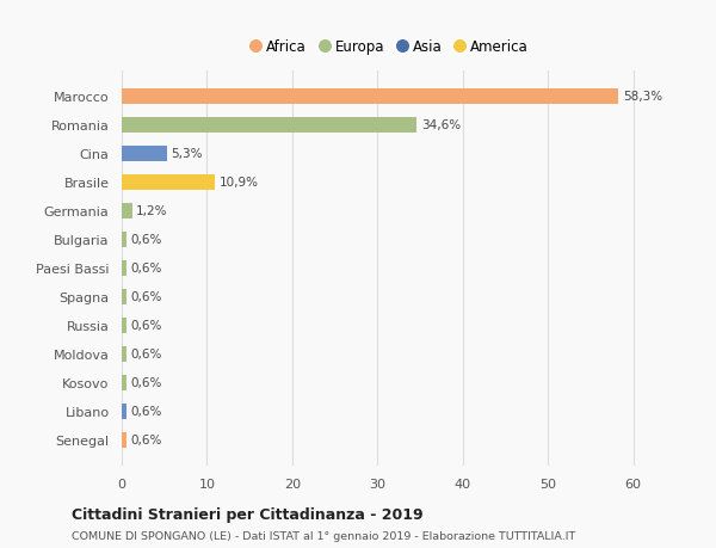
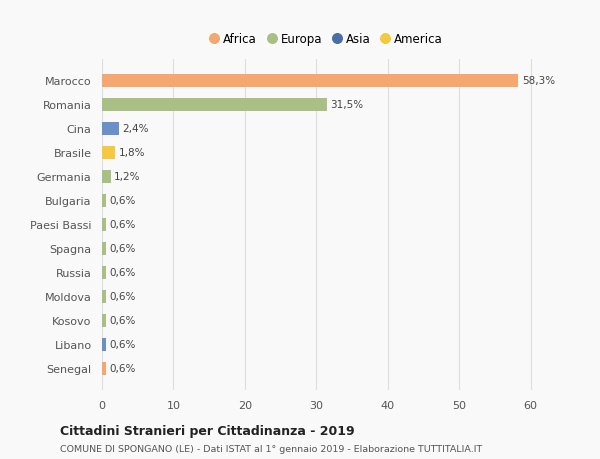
Romania: 34,6% -> 31,5%
Cina: 5,3% -> 2,4%
Brasile: 10,9% -> 1,8%
